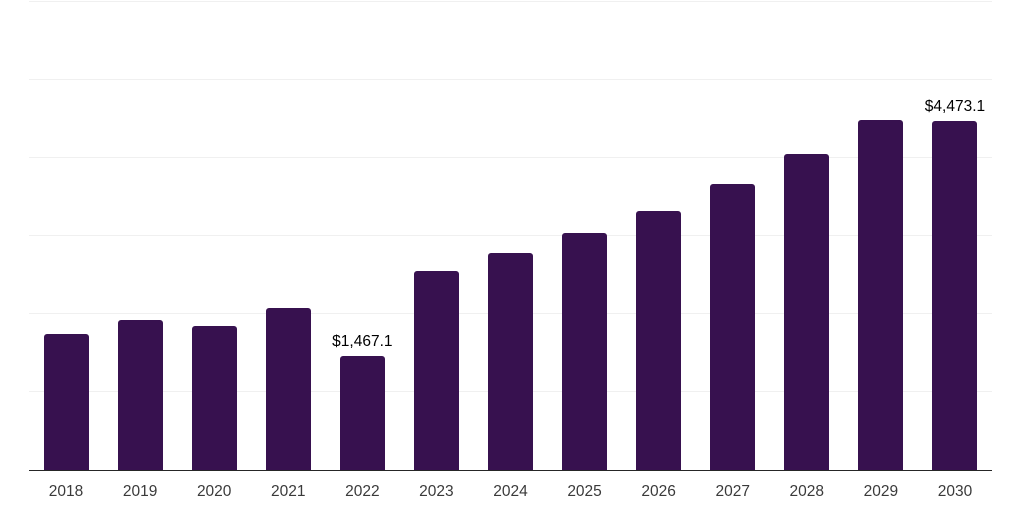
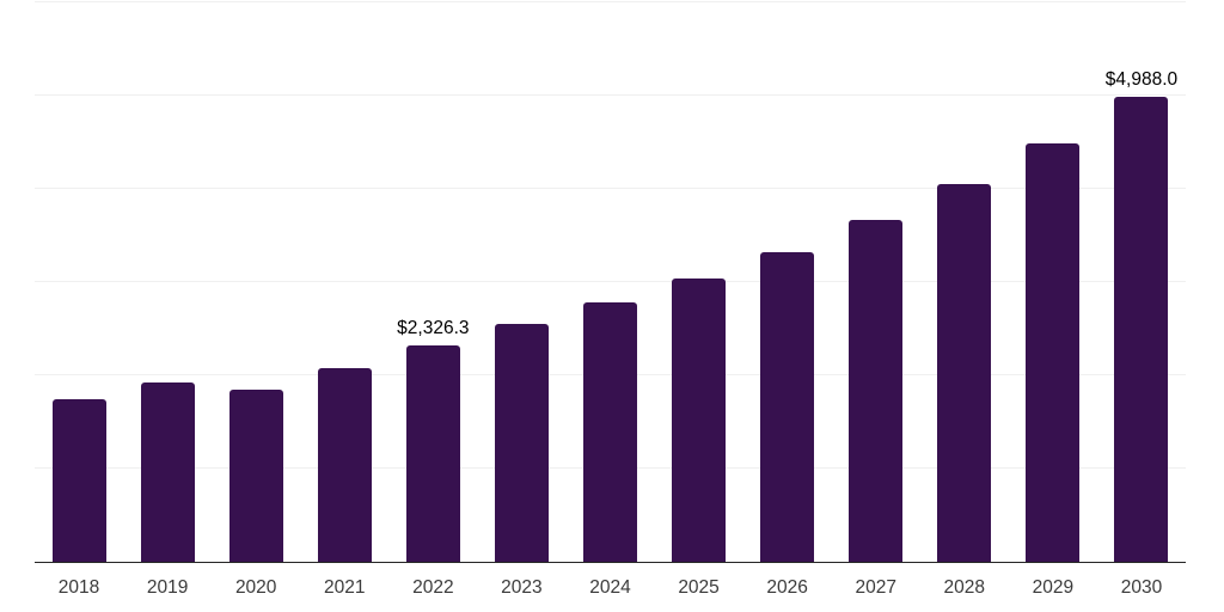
2022: $1,467.1 -> $2,326.3
2030: $4,473.1 -> $4,988.0
